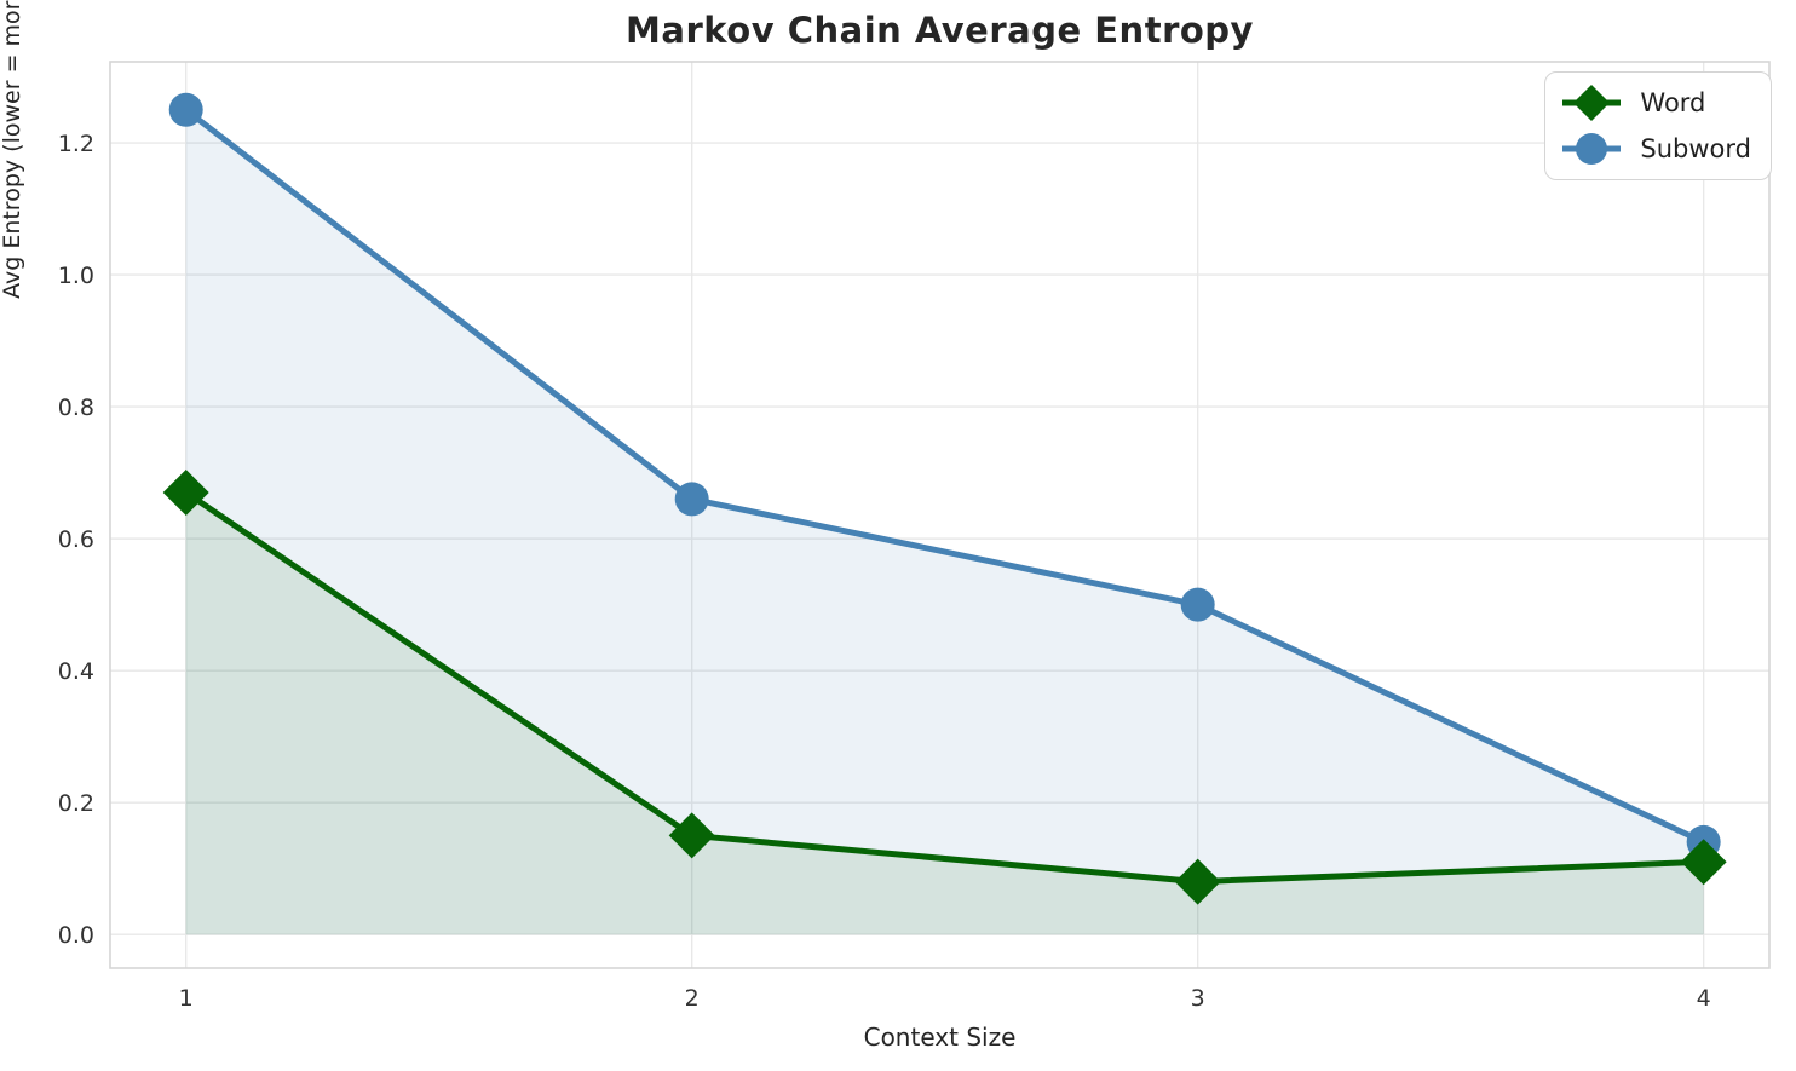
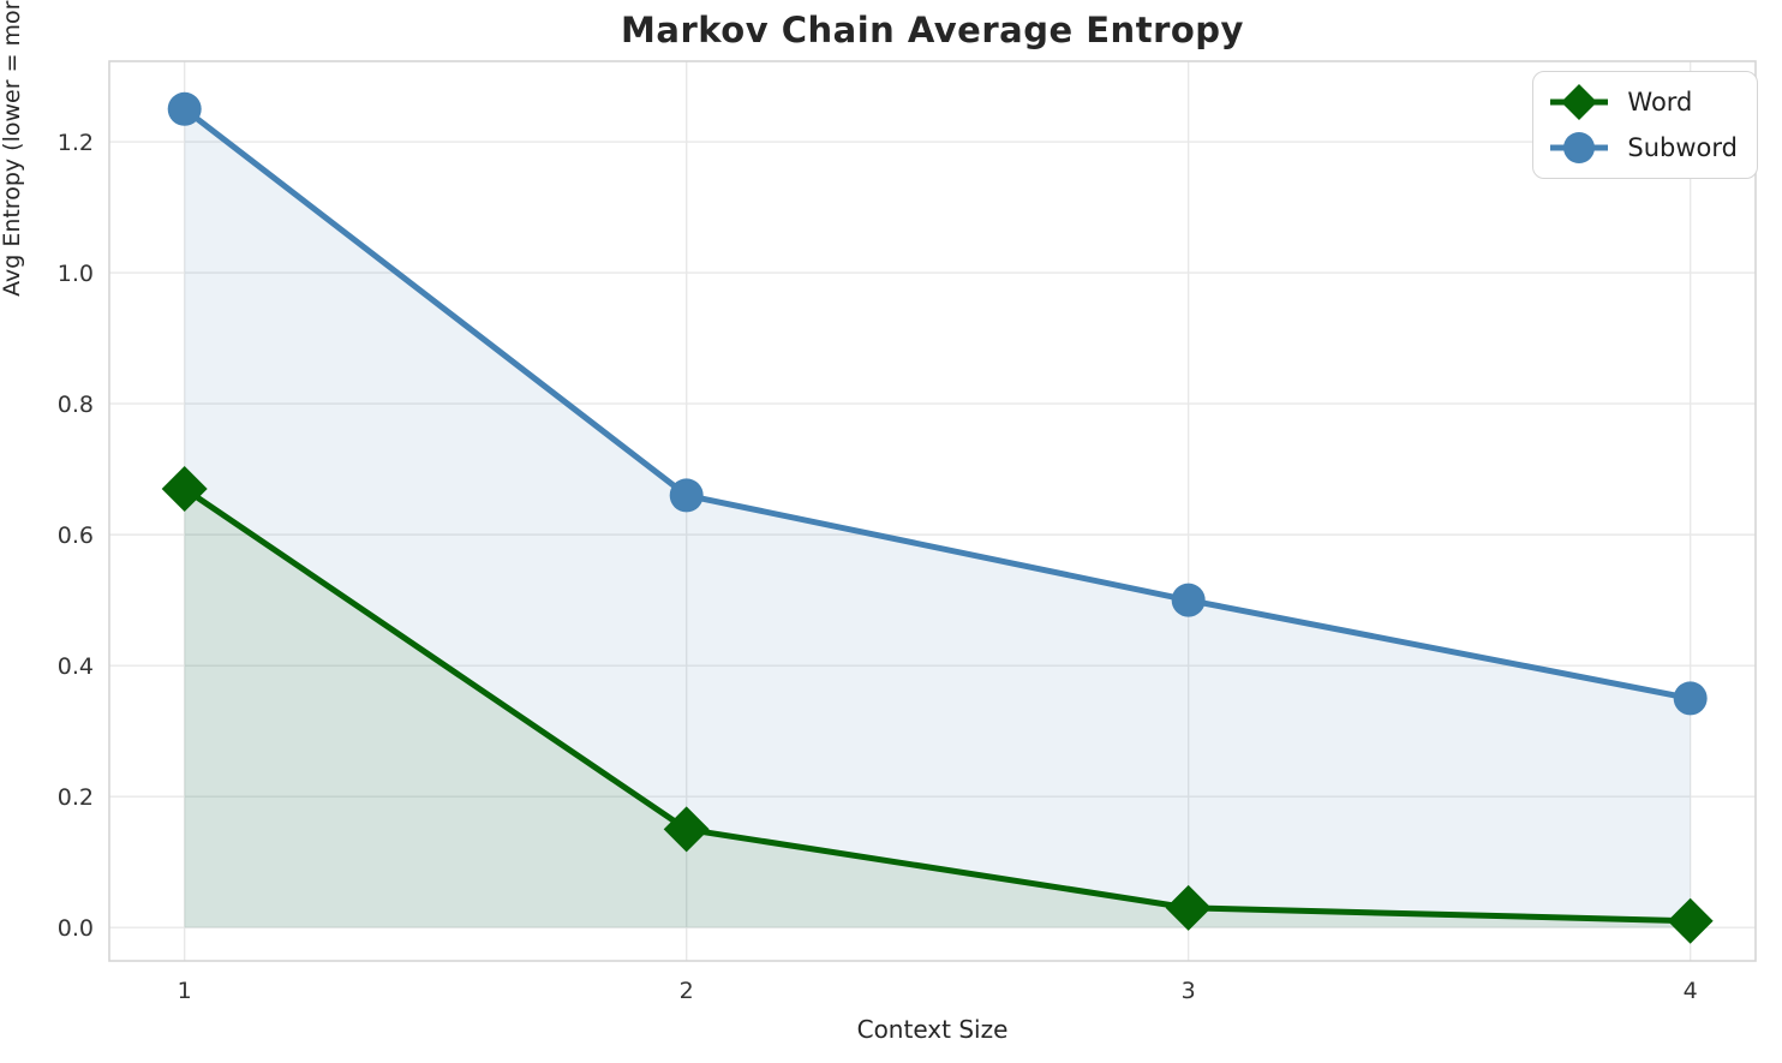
Word/3: 0.08 -> 0.03
Subword/4: 0.14 -> 0.35
Word/4: 0.11 -> 0.01
